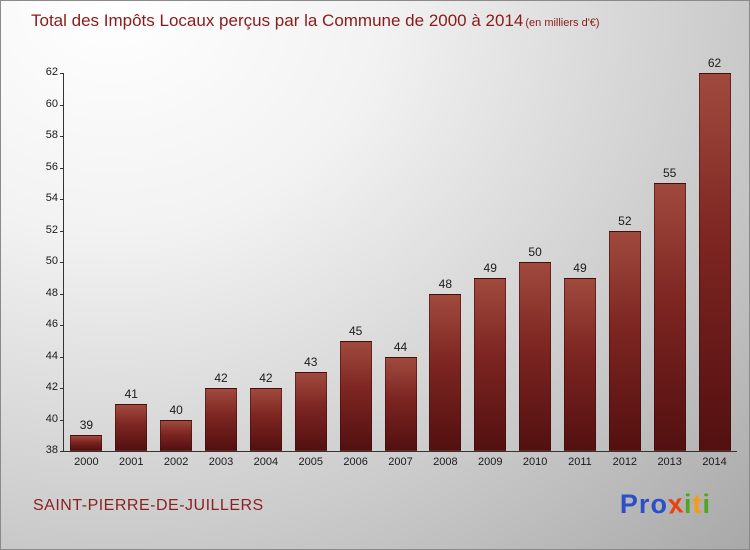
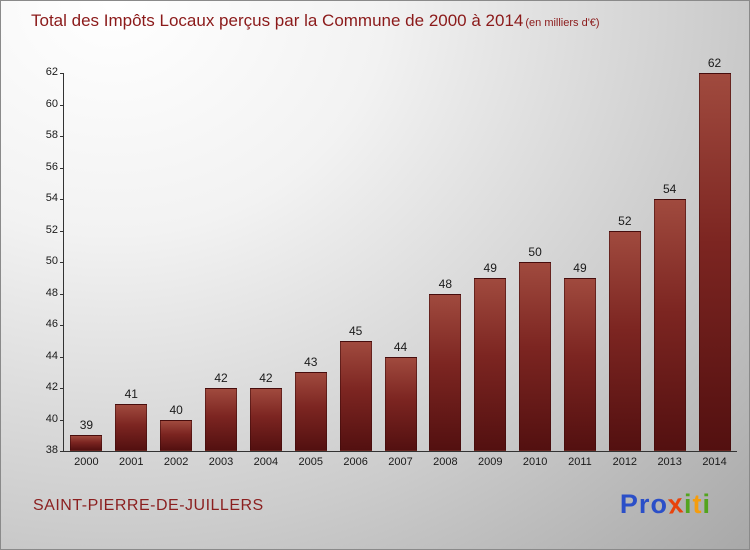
2013: 55 -> 54
